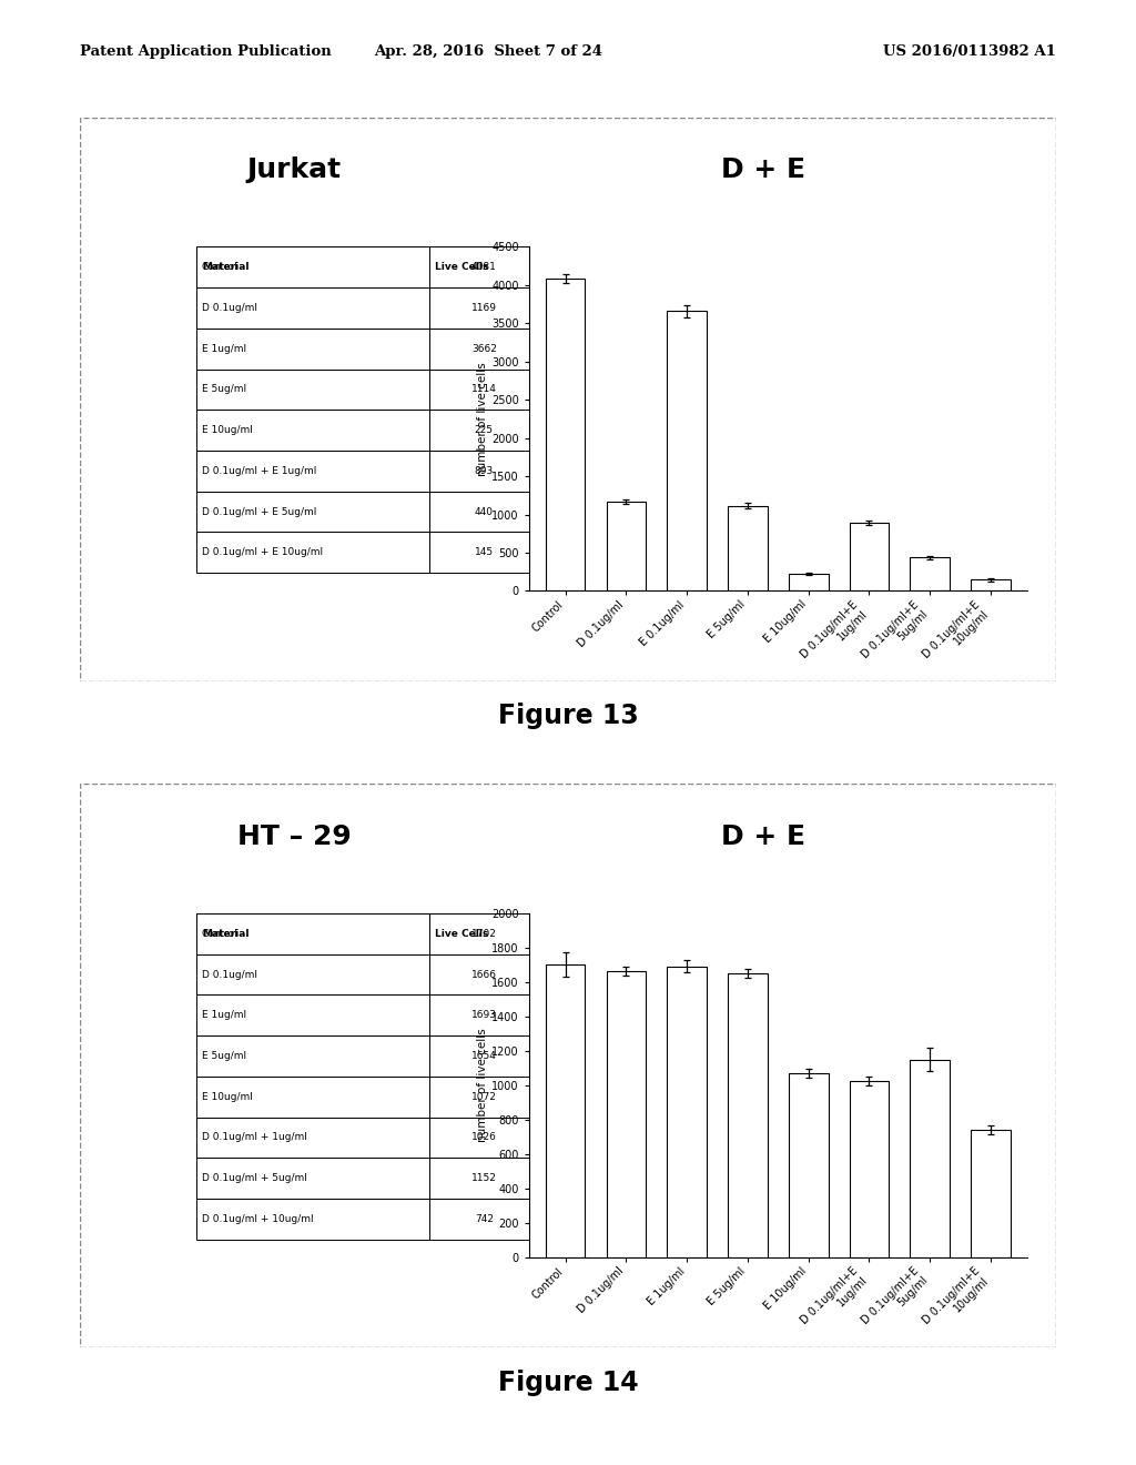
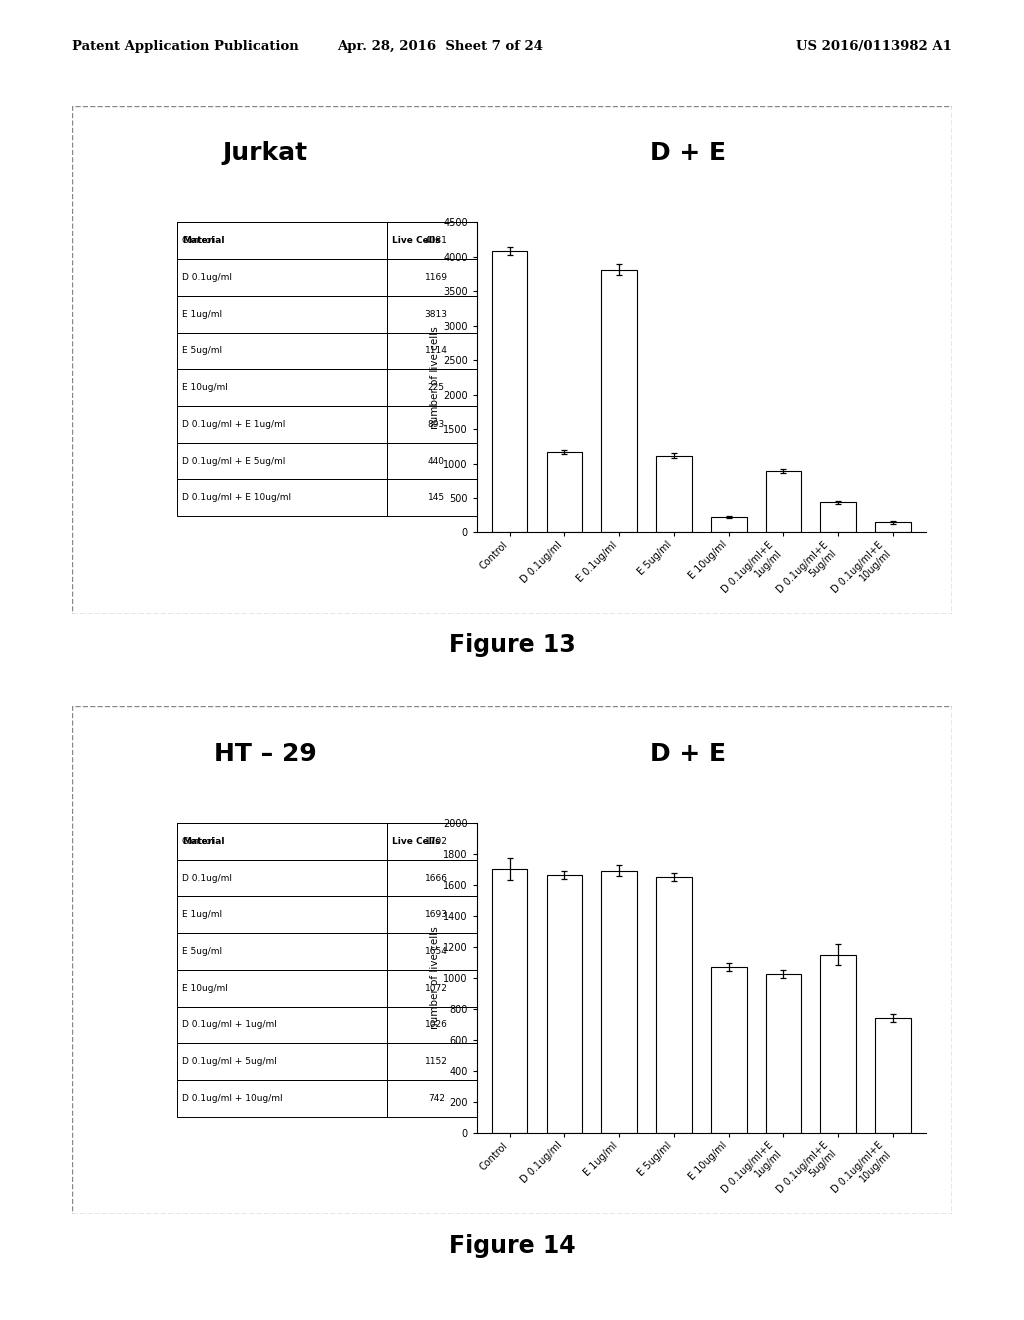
E 0.1ug/ml: 3662 -> 3813
